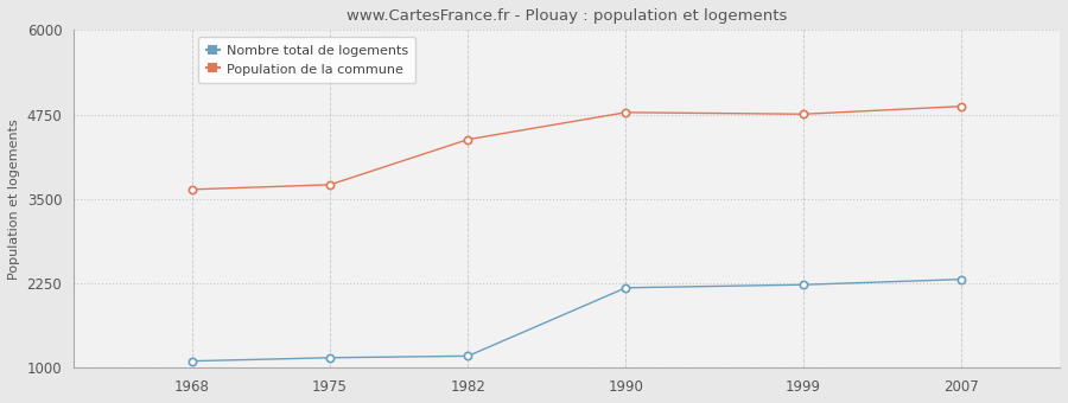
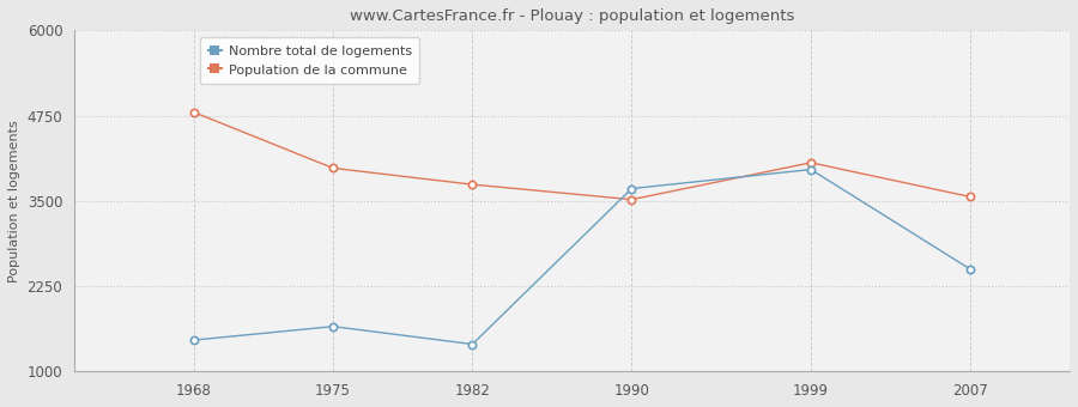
Nombre total de logements/1968: 1100 -> 1460
Population de la commune/1968: 3640 -> 4800
Nombre total de logements/1975: 1150 -> 1660
Population de la commune/1975: 3710 -> 3980
Nombre total de logements/1982: 1180 -> 1400
Population de la commune/1982: 4380 -> 3740
Nombre total de logements/1990: 2180 -> 3680
Population de la commune/1990: 4780 -> 3520
Nombre total de logements/1999: 2230 -> 3960
Population de la commune/1999: 4760 -> 4060
Nombre total de logements/2007: 2310 -> 2500
Population de la commune/2007: 4870 -> 3560
